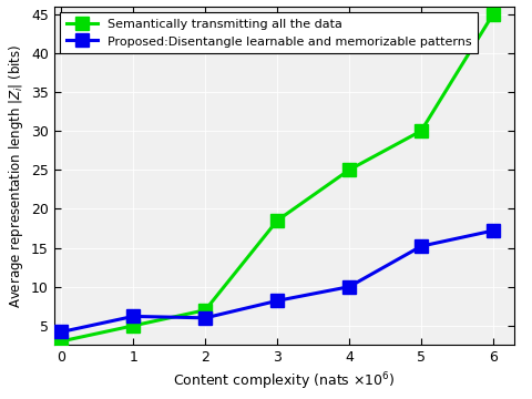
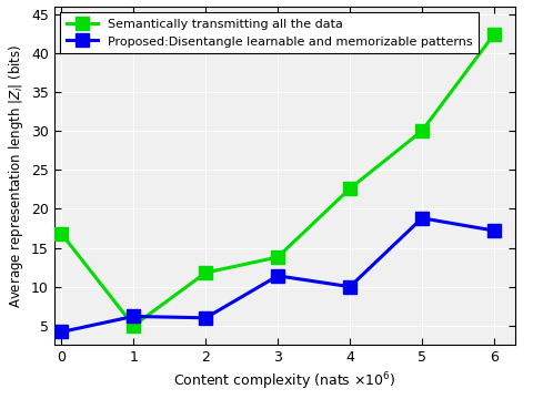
Semantically transmitting all the data/0: 3.0 -> 16.8
Semantically transmitting all the data/2: 7.0 -> 11.8
Semantically transmitting all the data/3: 18.5 -> 13.8
Proposed:Disentangle learnable and memorizable patterns/3: 8.2 -> 11.4
Semantically transmitting all the data/4: 25.0 -> 22.6
Proposed:Disentangle learnable and memorizable patterns/5: 15.2 -> 18.8
Semantically transmitting all the data/6: 45.0 -> 42.4
